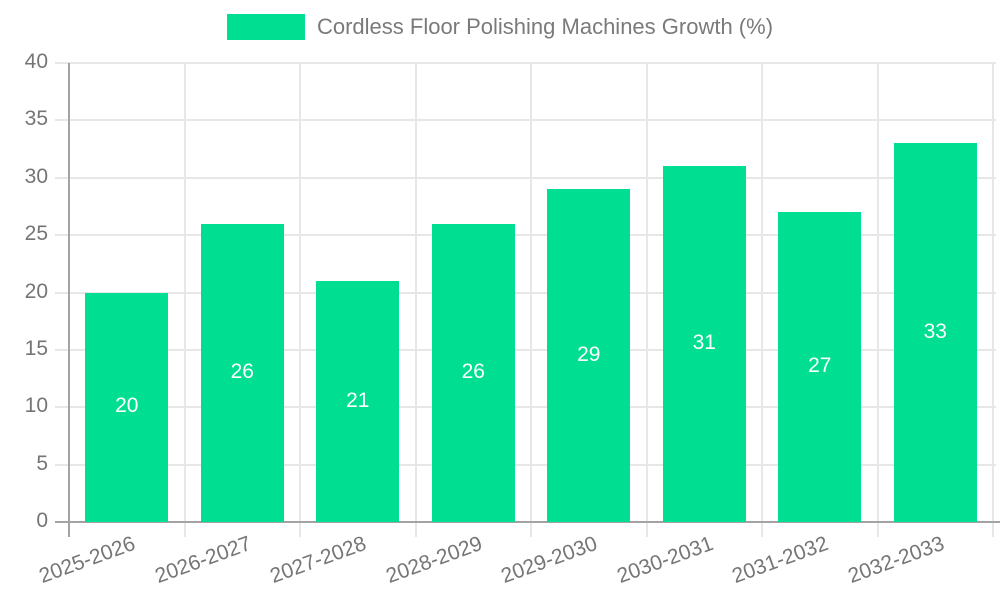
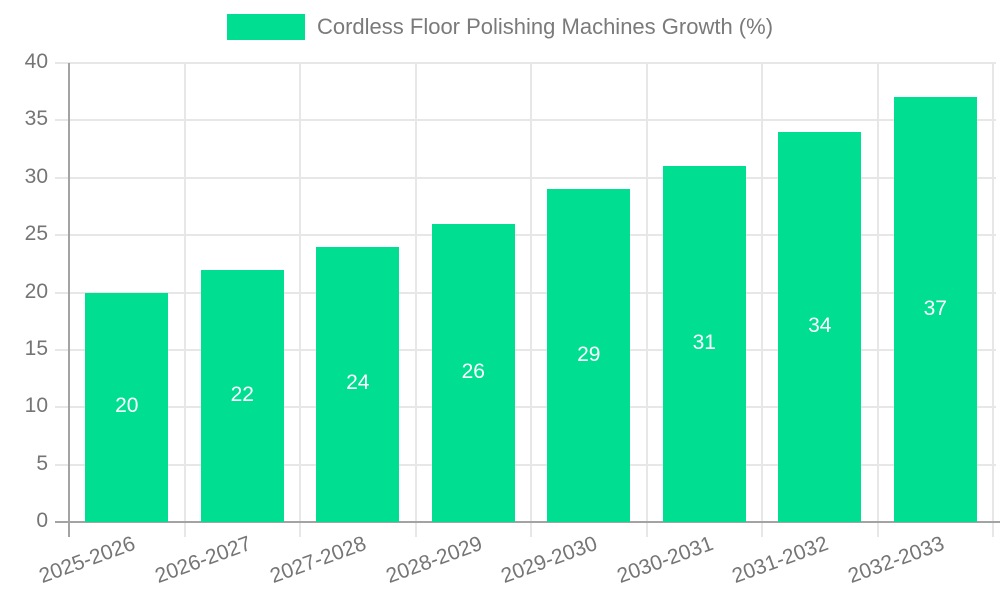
2026-2027: 26 -> 22
2027-2028: 21 -> 24
2031-2032: 27 -> 34
2032-2033: 33 -> 37
